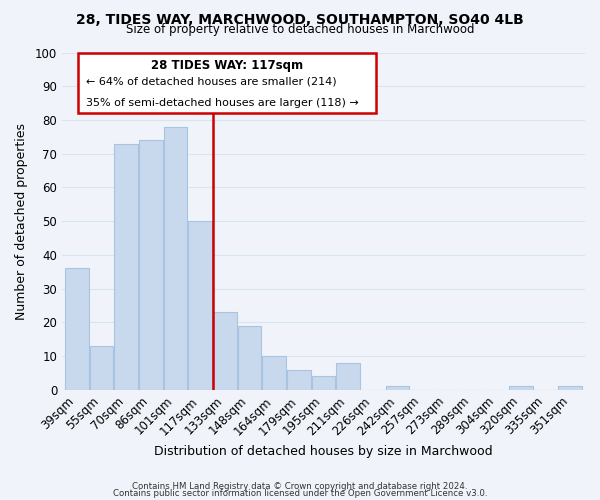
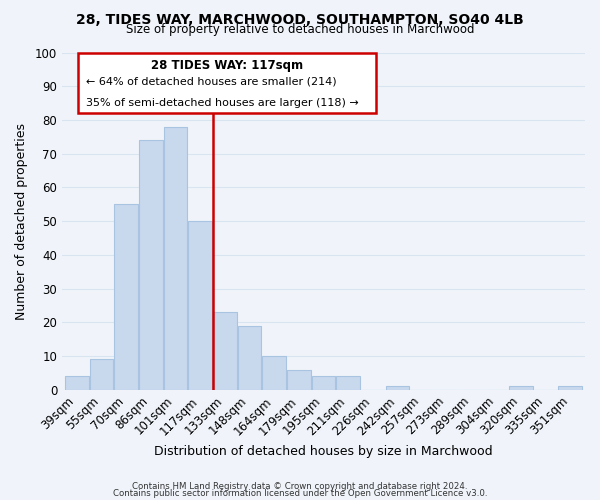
39sqm: 36 -> 4
55sqm: 13 -> 9
70sqm: 73 -> 55
211sqm: 8 -> 4
